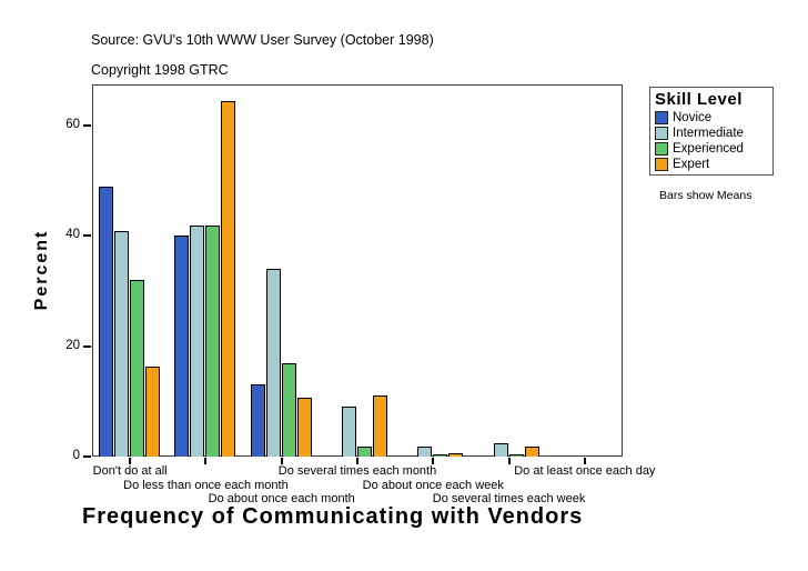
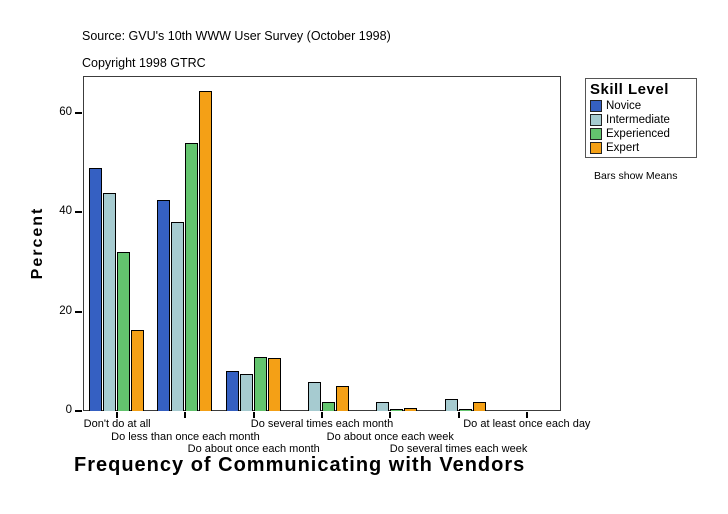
Intermediate/Don't do at all: 41 -> 44
Novice/Do less than once each month: 40 -> 42
Intermediate/Do less than once each month: 42 -> 38
Experienced/Do less than once each month: 42 -> 54
Novice/Do about once each month: 13 -> 8
Intermediate/Do about once each month: 34 -> 8
Experienced/Do about once each month: 17 -> 11
Intermediate/Do several times each month: 9 -> 6
Expert/Do several times each month: 11 -> 5
